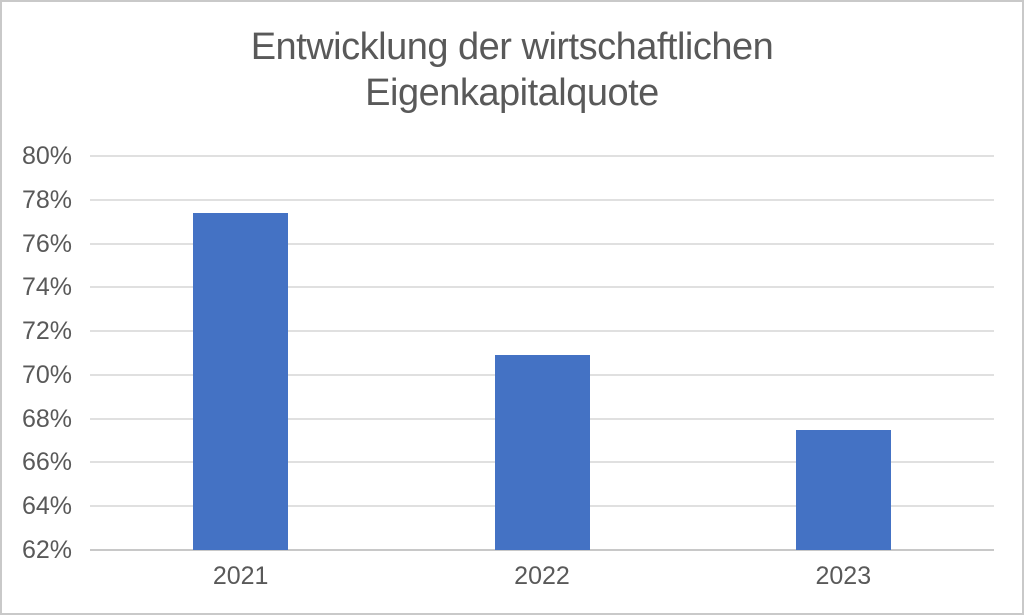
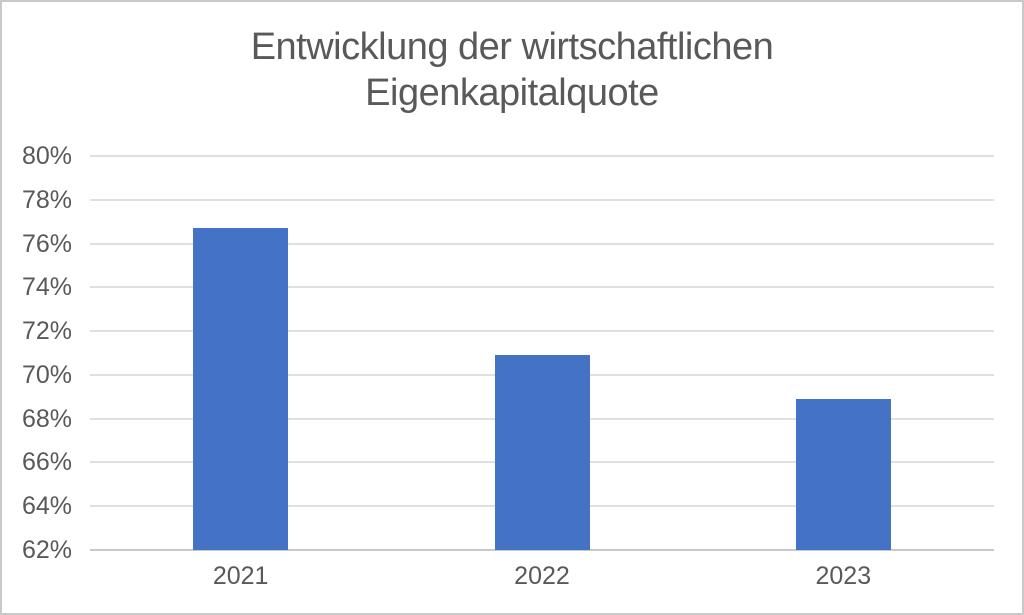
2021: 77.4% -> 76.7%
2023: 67.5% -> 68.9%
